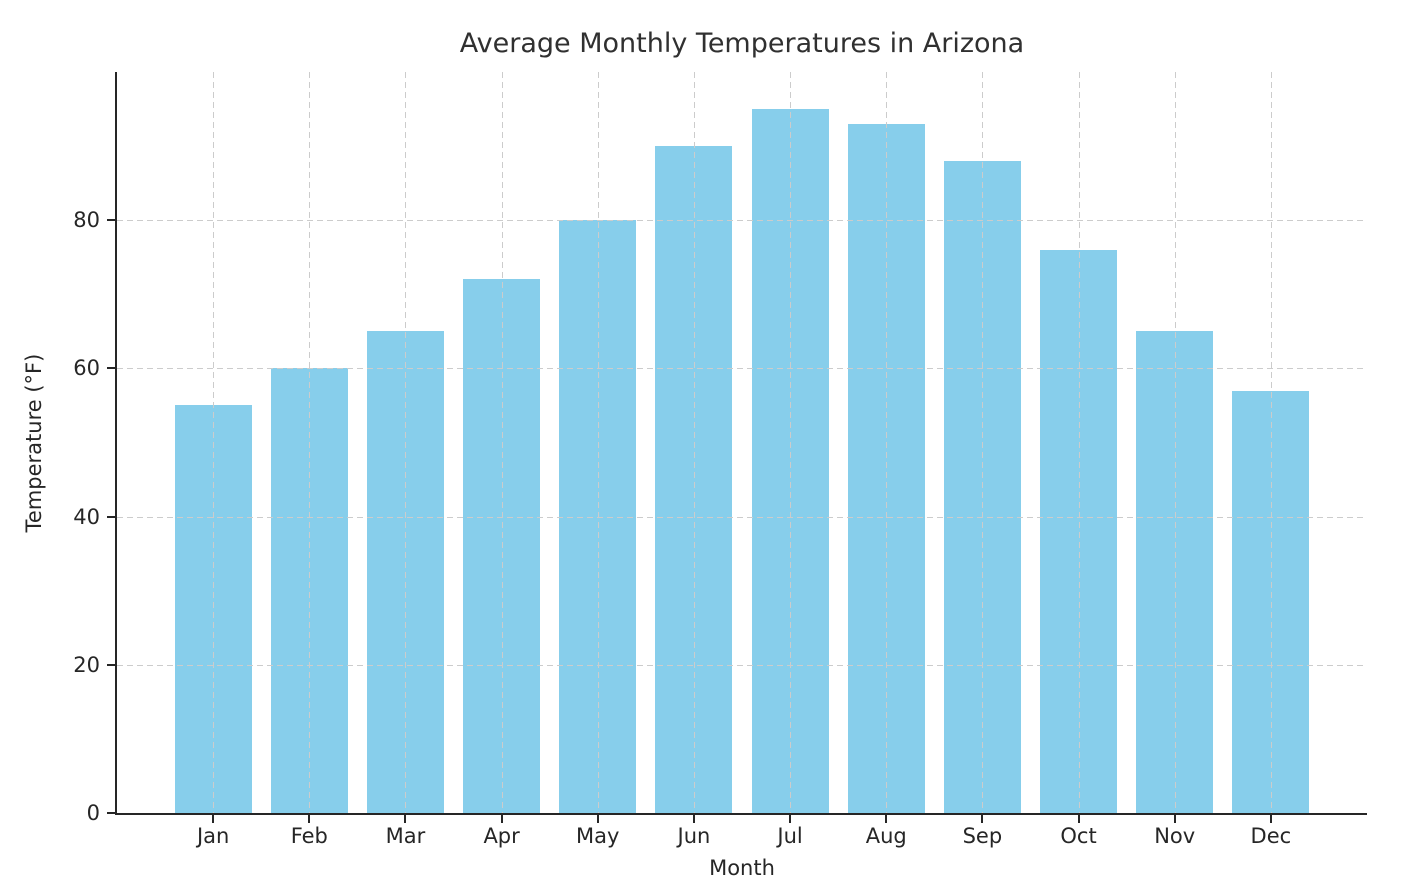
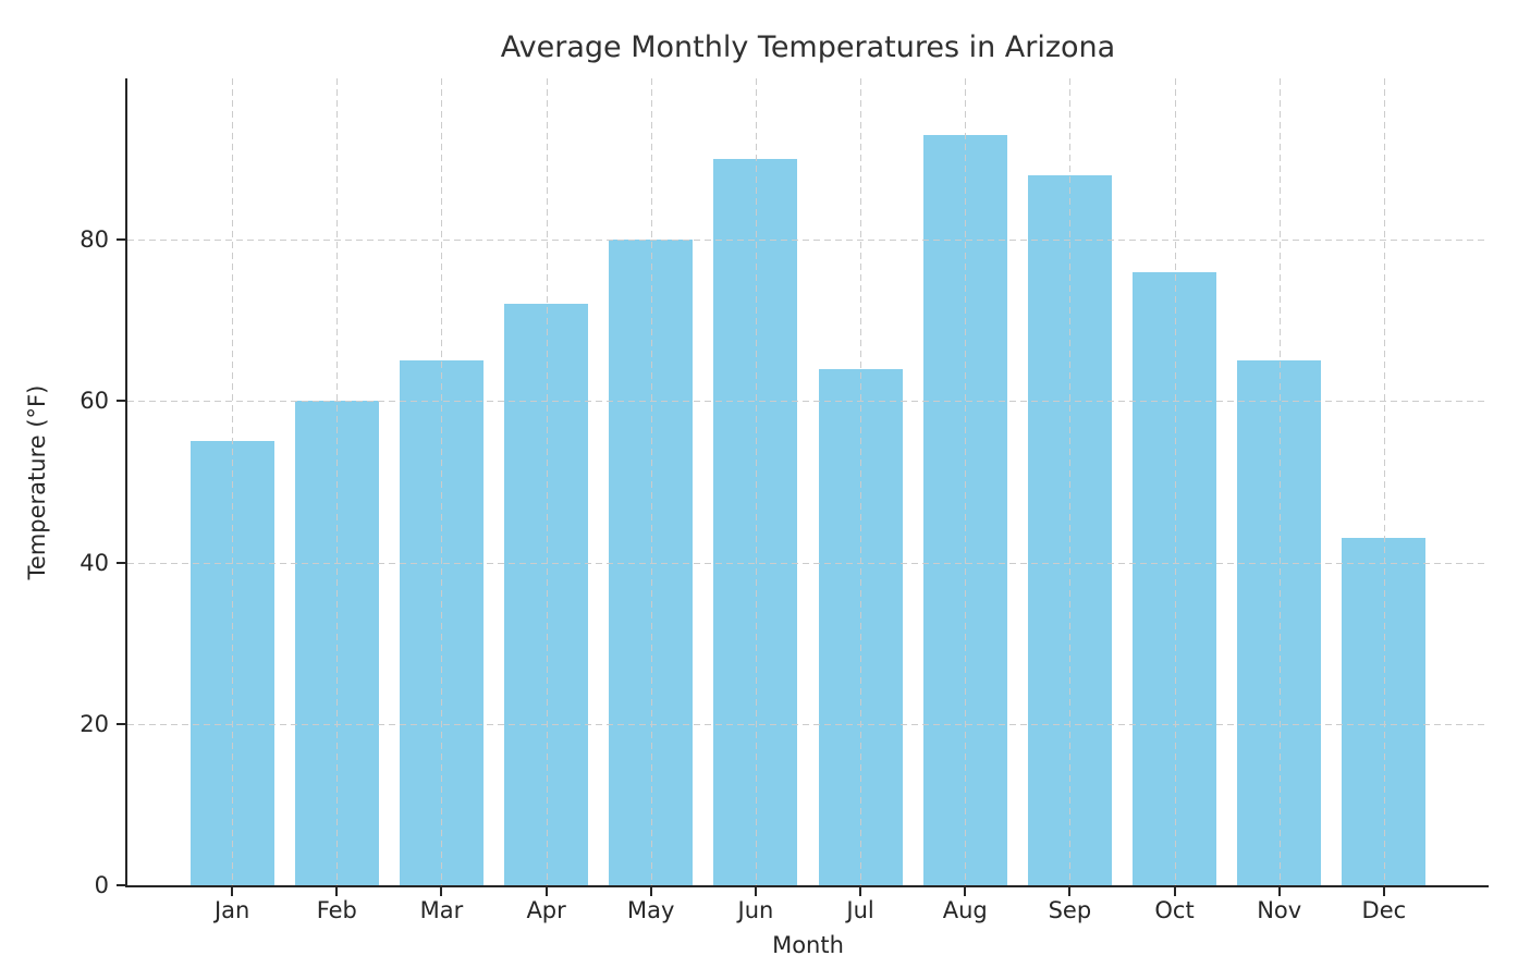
Jul: 95 -> 64
Dec: 57 -> 43
